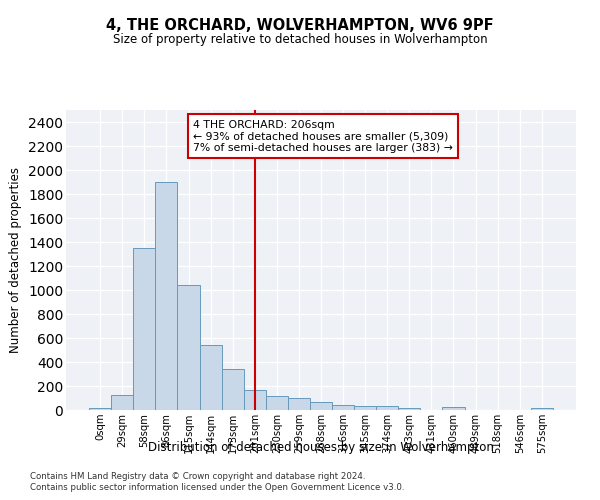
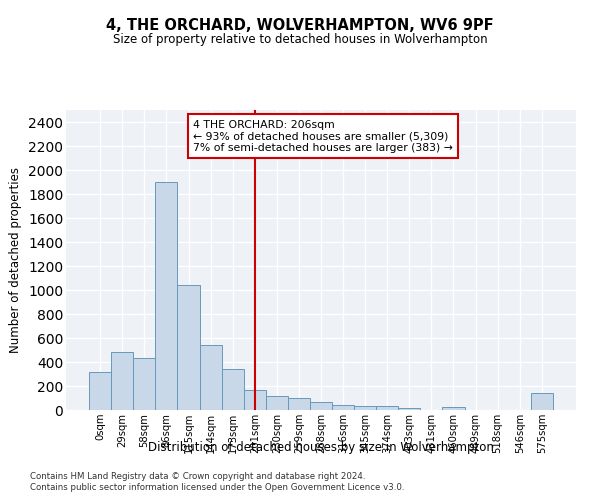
0sqm: 20 -> 320
29sqm: 120 -> 480
58sqm: 1350 -> 430
575sqm: 20 -> 140
